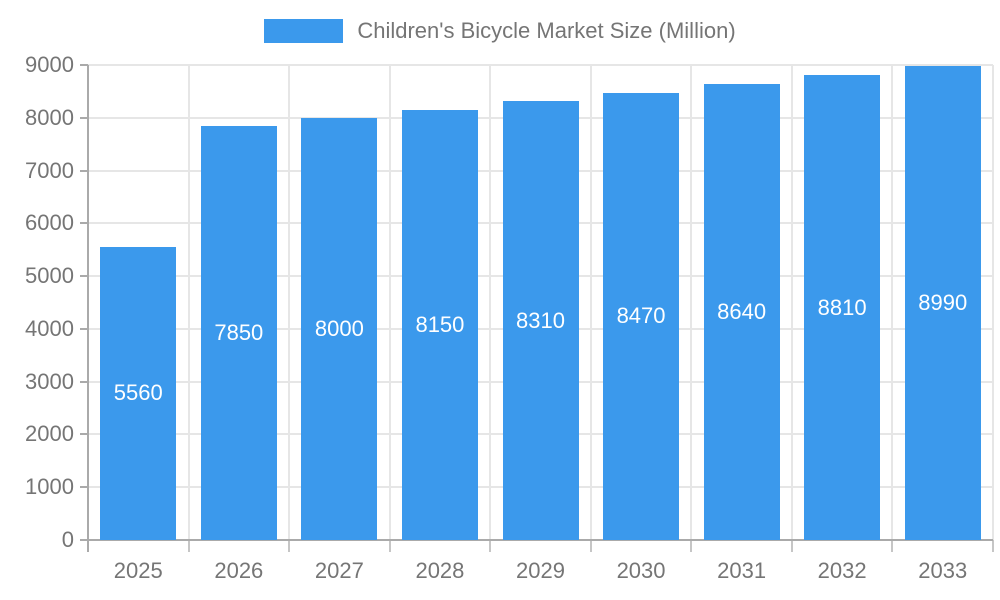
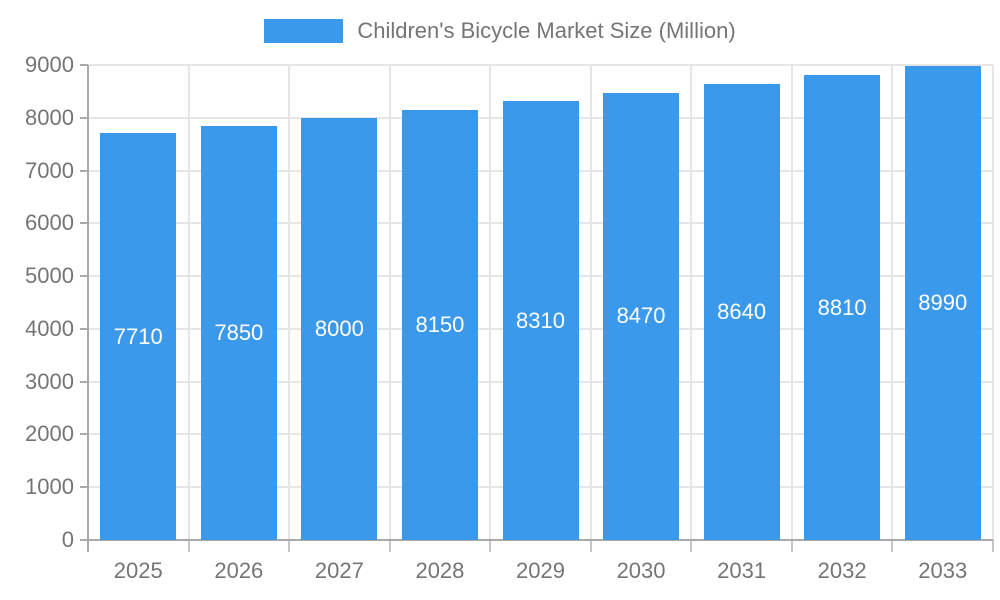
2025: 5560 -> 7710
